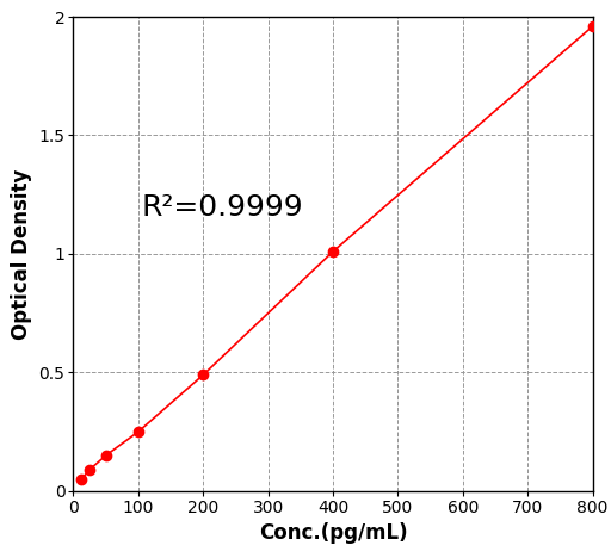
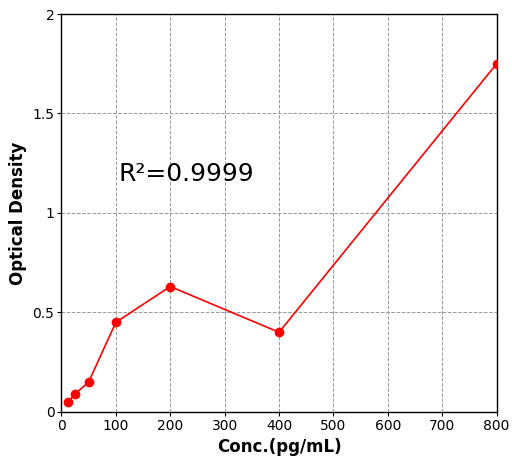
100: 0.25 -> 0.45
200: 0.49 -> 0.63
400: 1.01 -> 0.40
800: 1.96 -> 1.75
